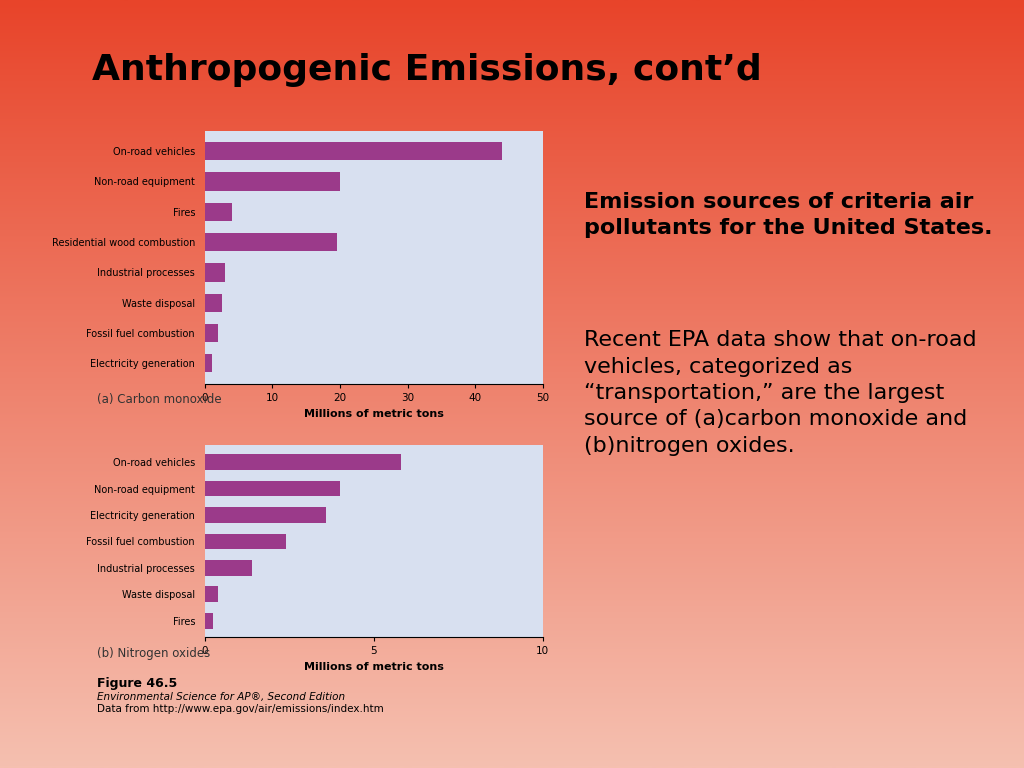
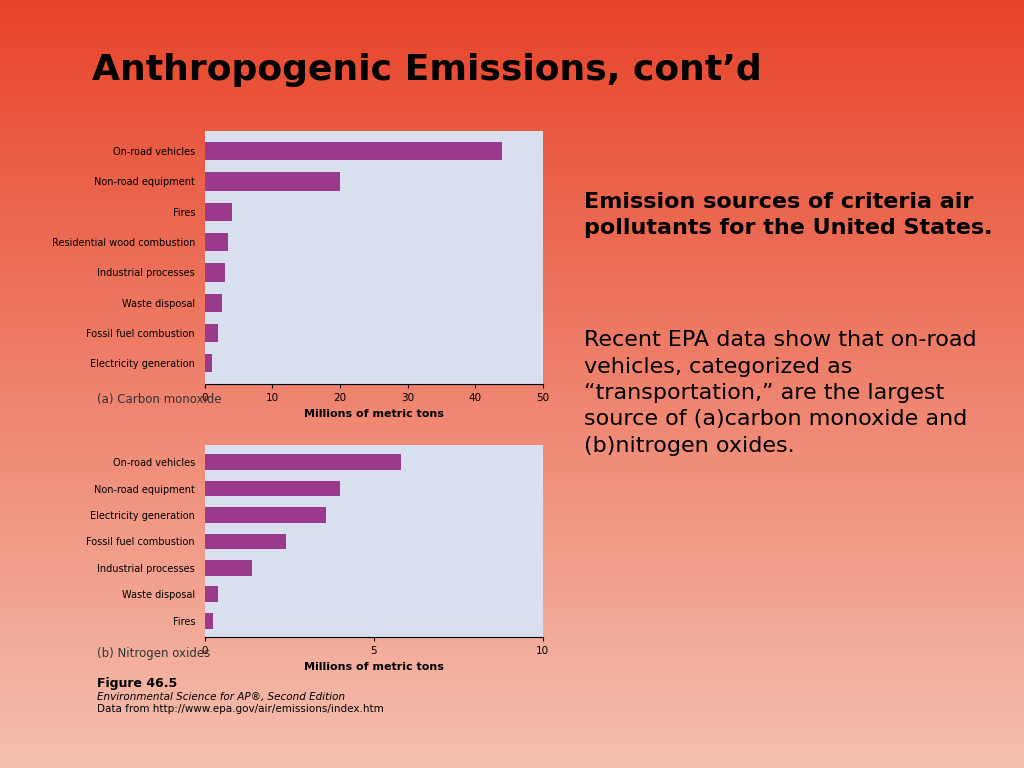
Residential wood combustion: 19.6 -> 3.5
